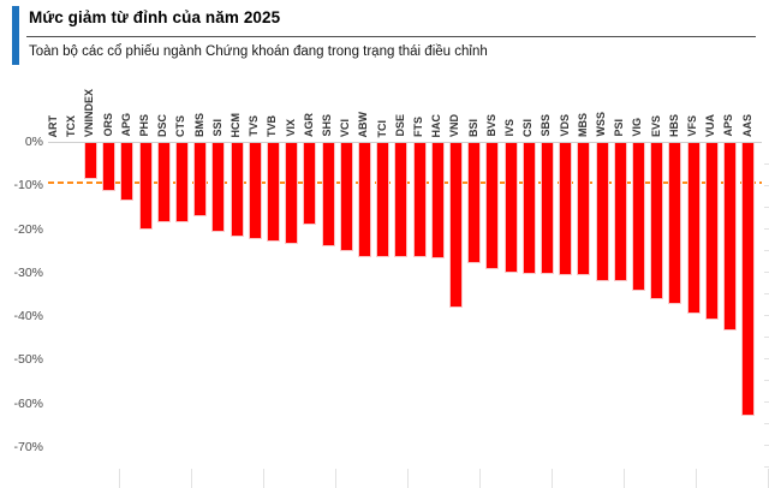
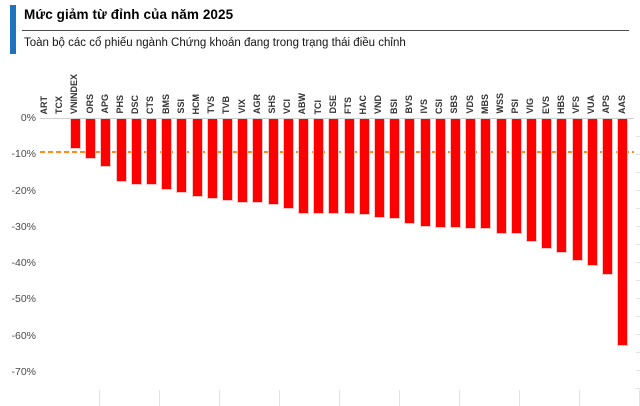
PHS: -20% -> -18%
BMS: -17% -> -20%
AGR: -19% -> -23%
VND: -38% -> -28%
